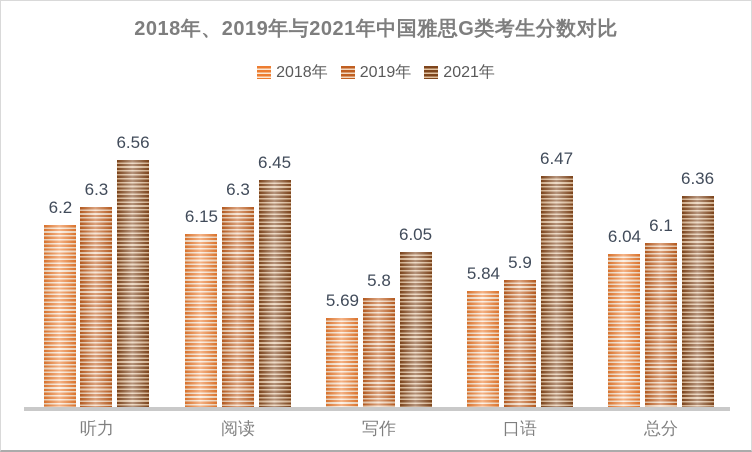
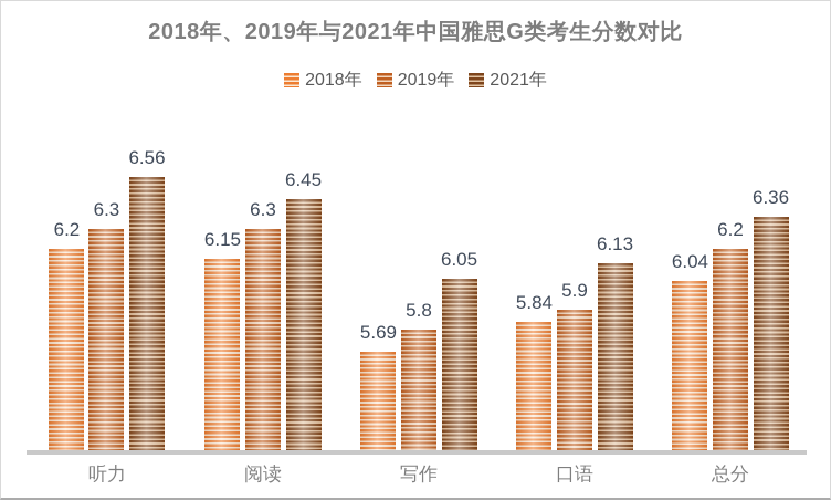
2021年/口语: 6.47 -> 6.13
2019年/总分: 6.1 -> 6.2
